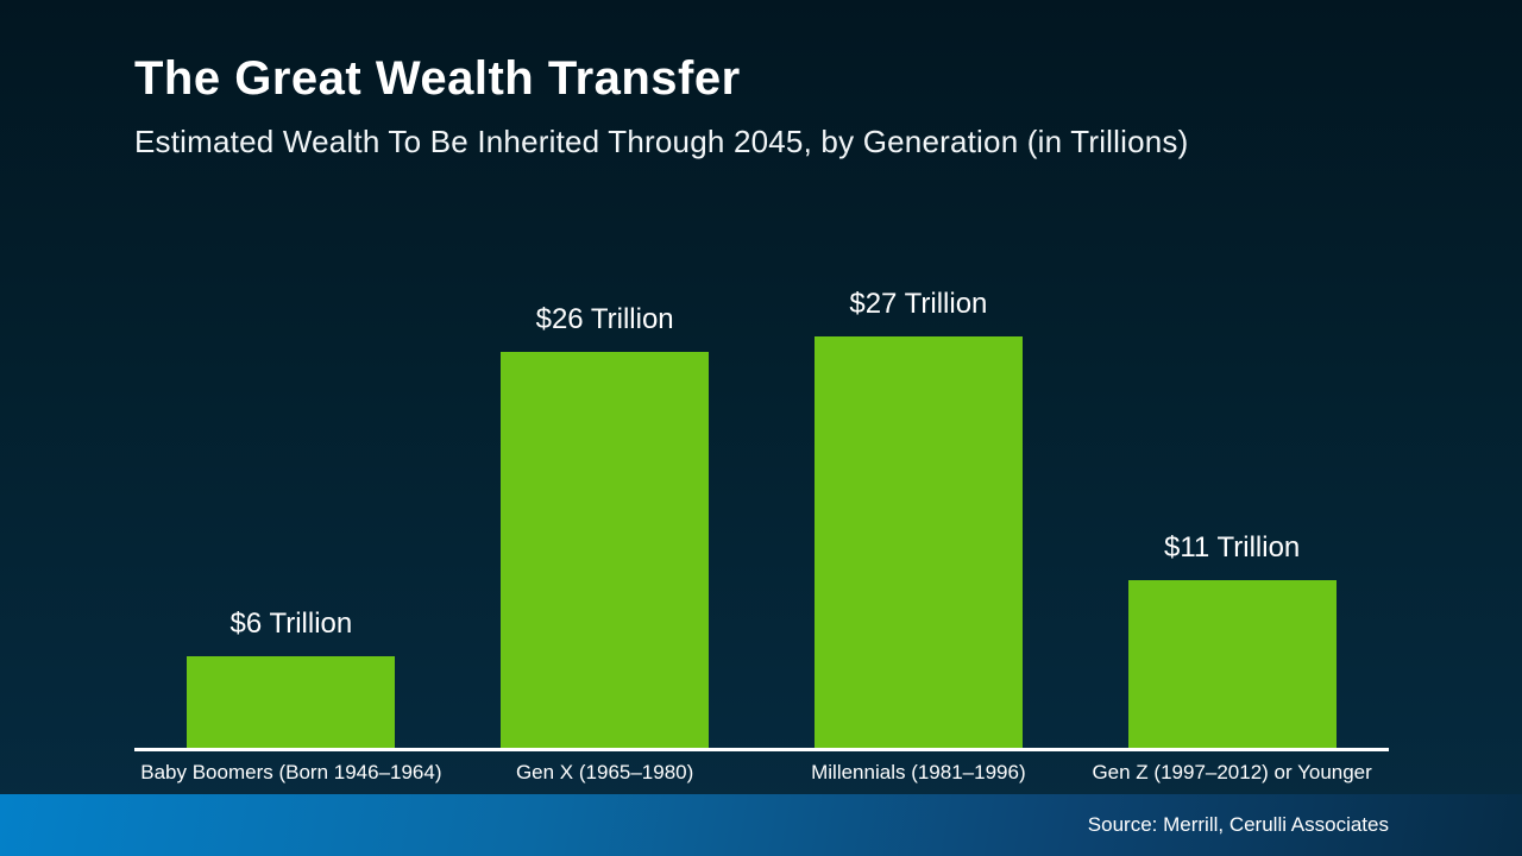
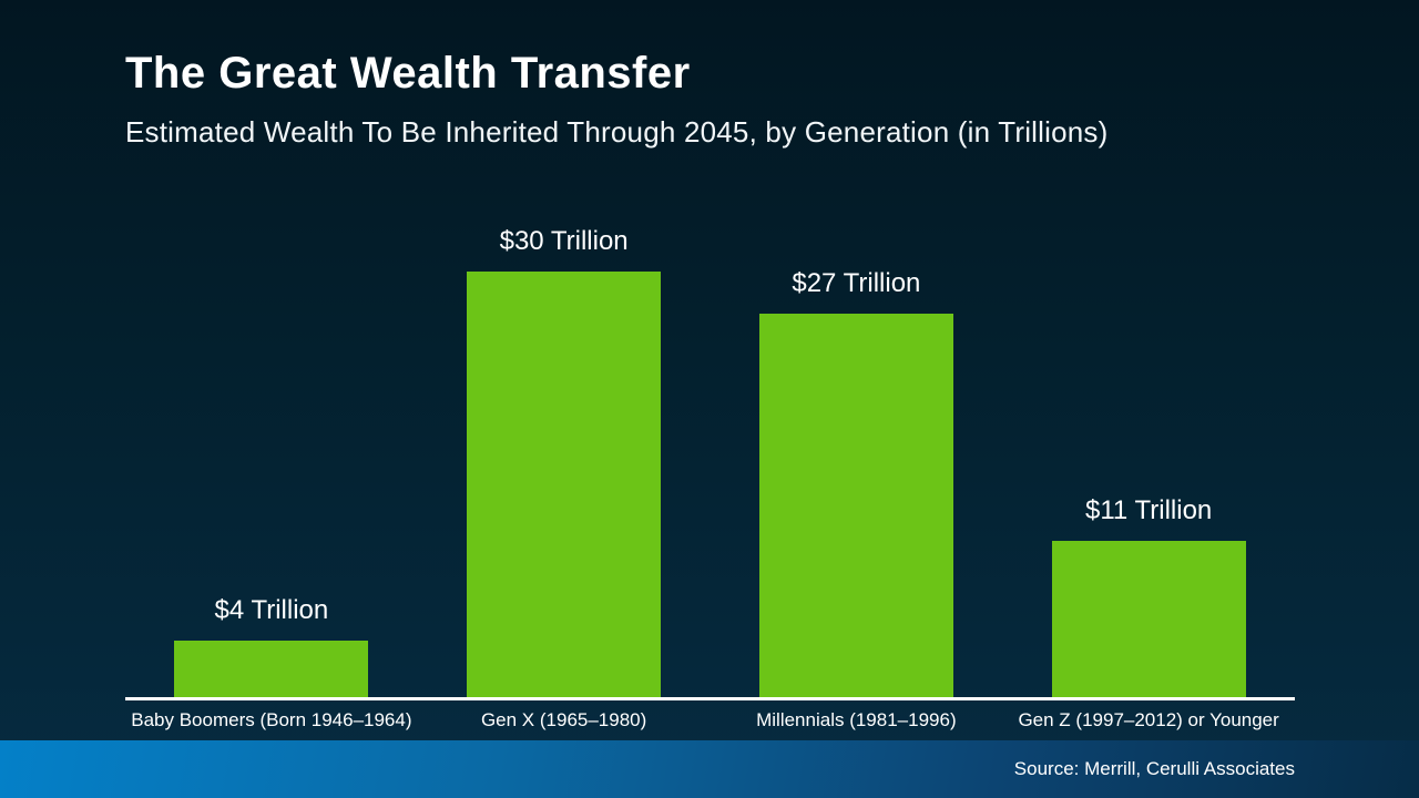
Baby Boomers (Born 1946–1964): $6 -> $4
Gen X (1965–1980): $26 -> $30
